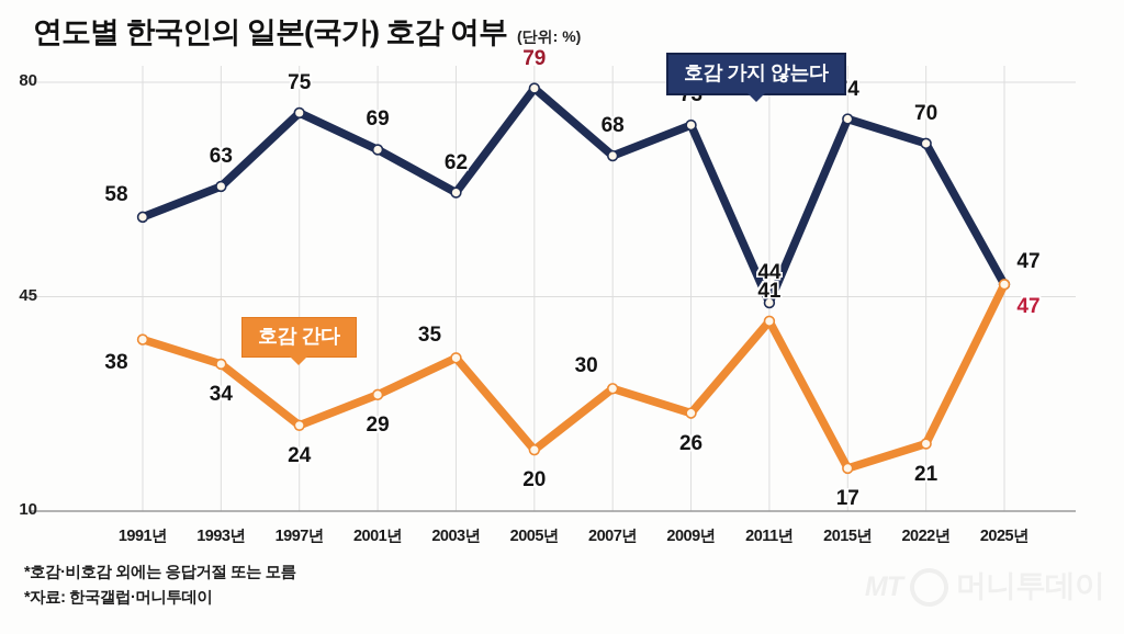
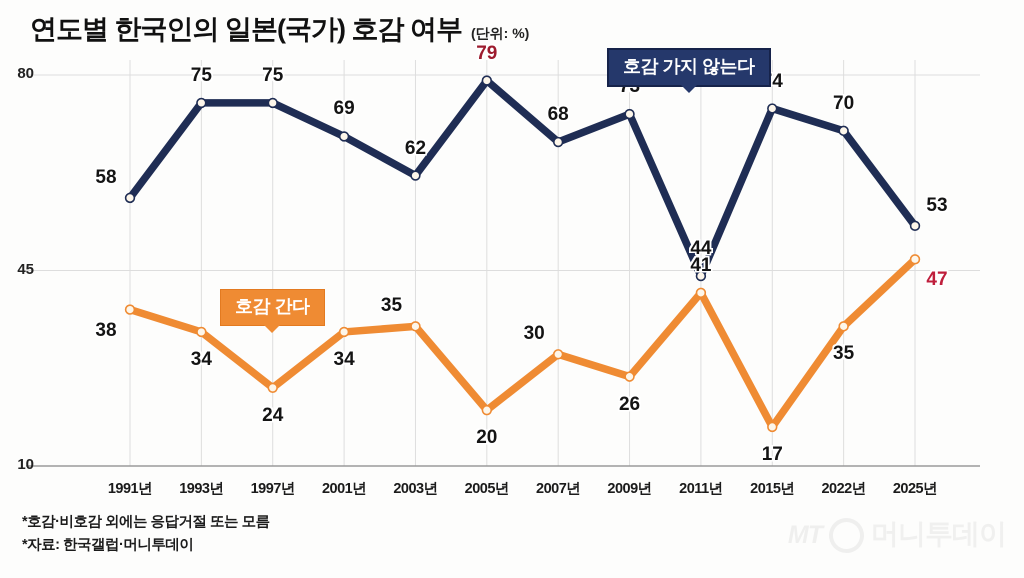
호감 가지 않는다/1993년: 63 -> 75
호감 간다/2001년: 29 -> 34
호감 간다/2022년: 21 -> 35
호감 가지 않는다/2025년: 47 -> 53
